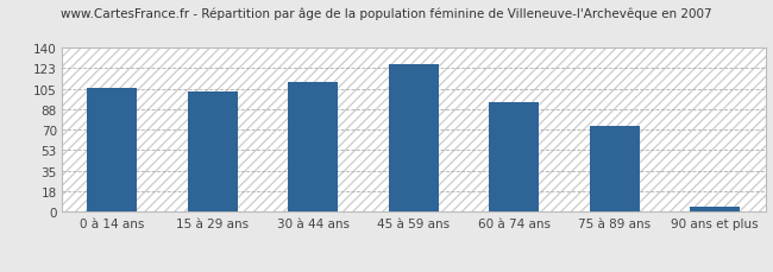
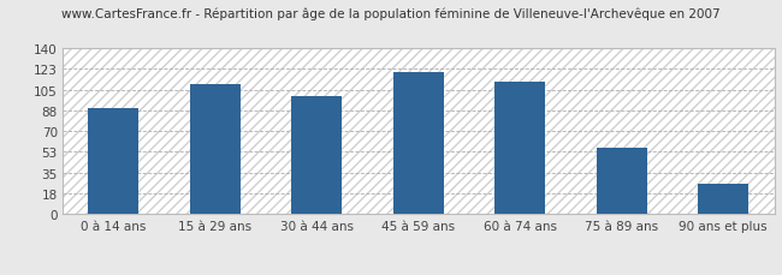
0 à 14 ans: 106 -> 90
15 à 29 ans: 103 -> 110
30 à 44 ans: 111 -> 100
45 à 59 ans: 126 -> 120
60 à 74 ans: 94 -> 112
75 à 89 ans: 73 -> 56
90 ans et plus: 4 -> 26
